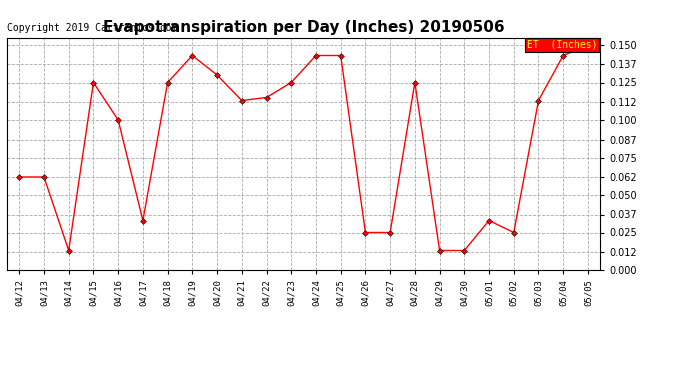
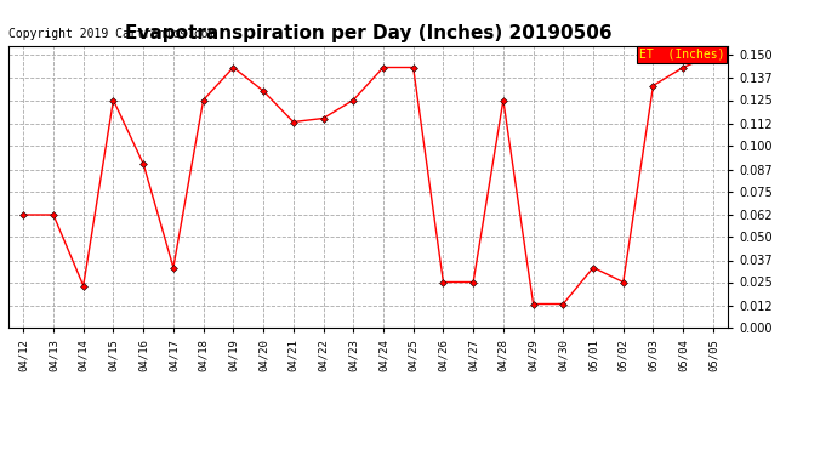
04/14: 0.013 -> 0.023
04/16: 0.100 -> 0.090
05/03: 0.113 -> 0.133
